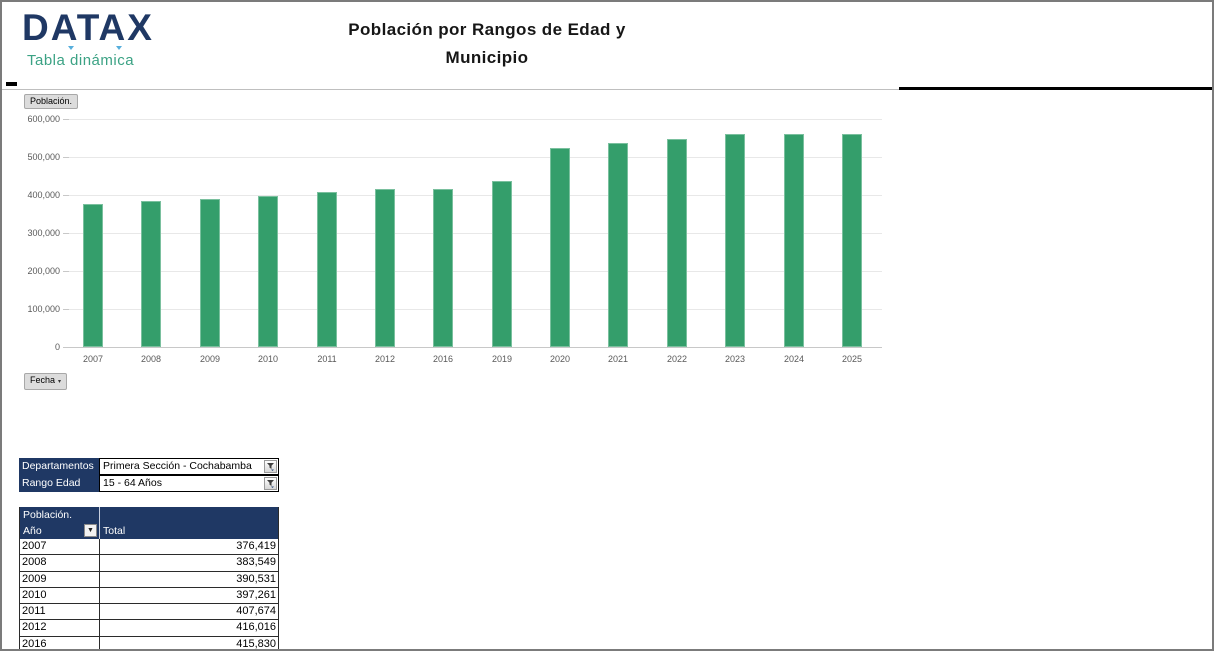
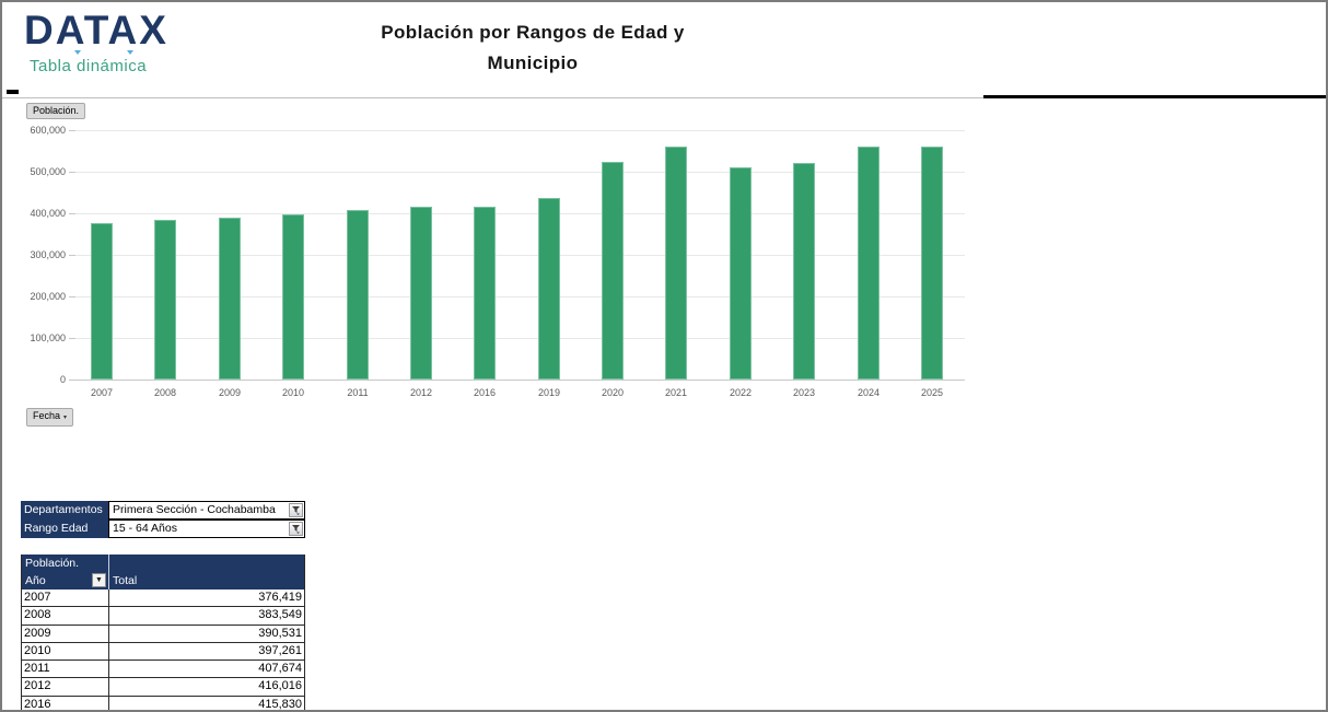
2021: 540000 -> 560000
2022: 550000 -> 510000
2023: 560000 -> 520000
